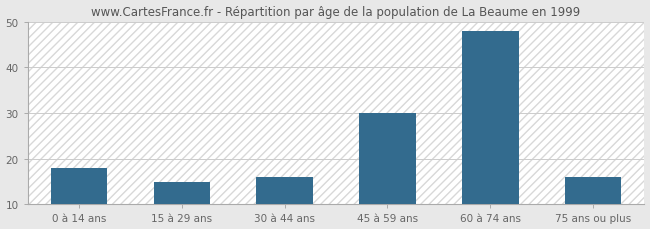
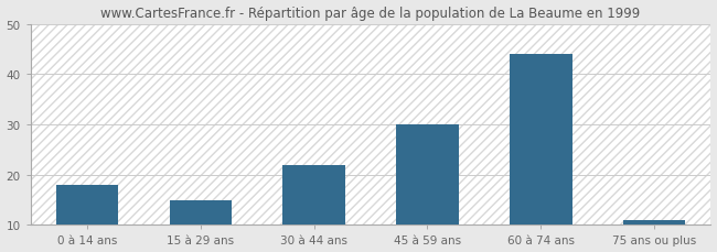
30 à 44 ans: 16 -> 22
60 à 74 ans: 48 -> 44
75 ans ou plus: 16 -> 11
